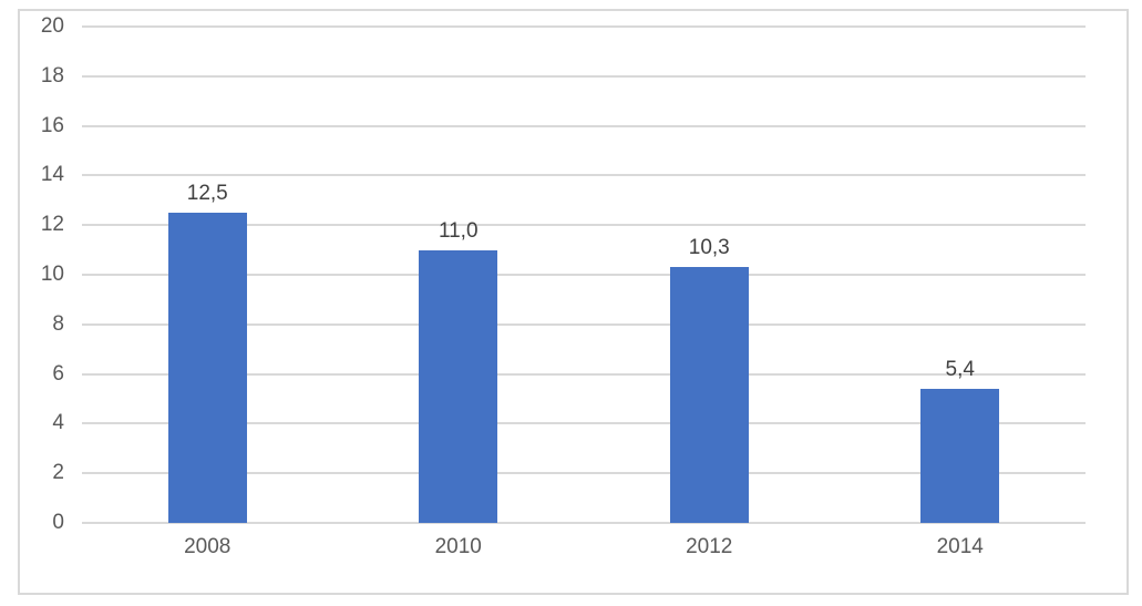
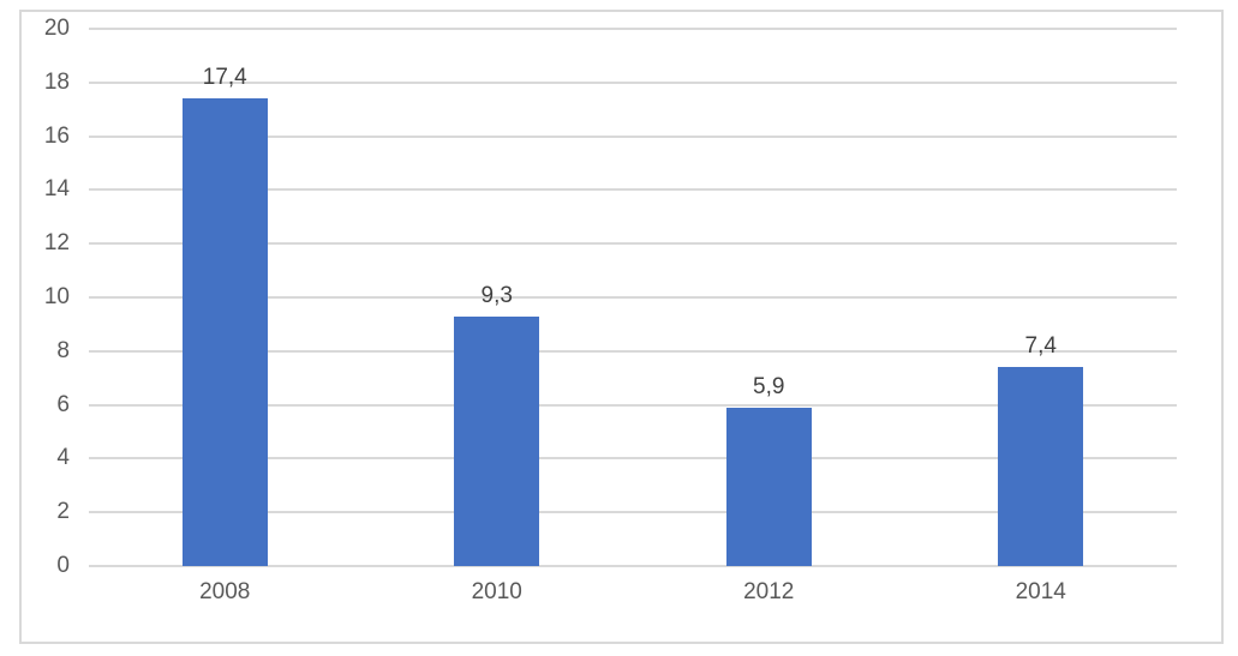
2008: 12,5 -> 17,4
2010: 11,0 -> 9,3
2012: 10,3 -> 5,9
2014: 5,4 -> 7,4
